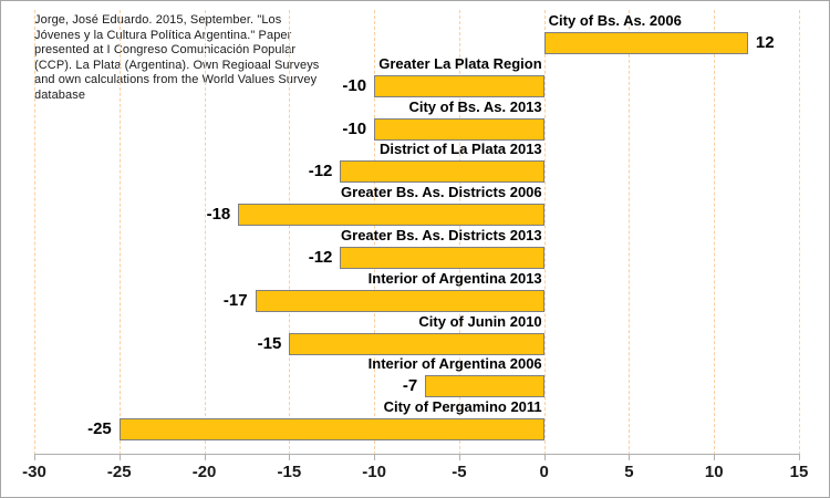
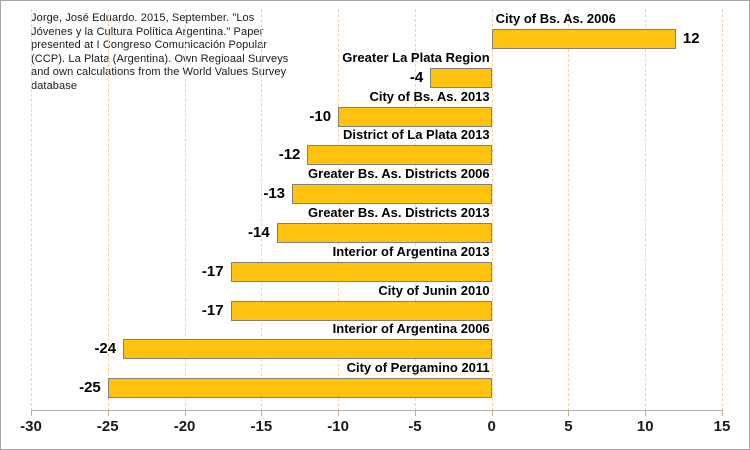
Greater La Plata Region: -10 -> -4
Greater Bs. As. Districts 2006: -18 -> -13
Greater Bs. As. Districts 2013: -12 -> -14
City of Junin 2010: -15 -> -17
Interior of Argentina 2006: -7 -> -24
